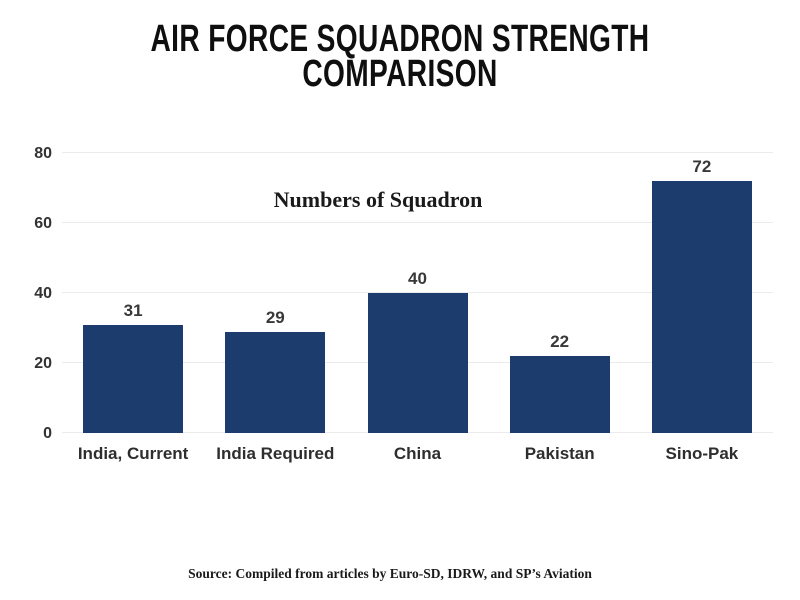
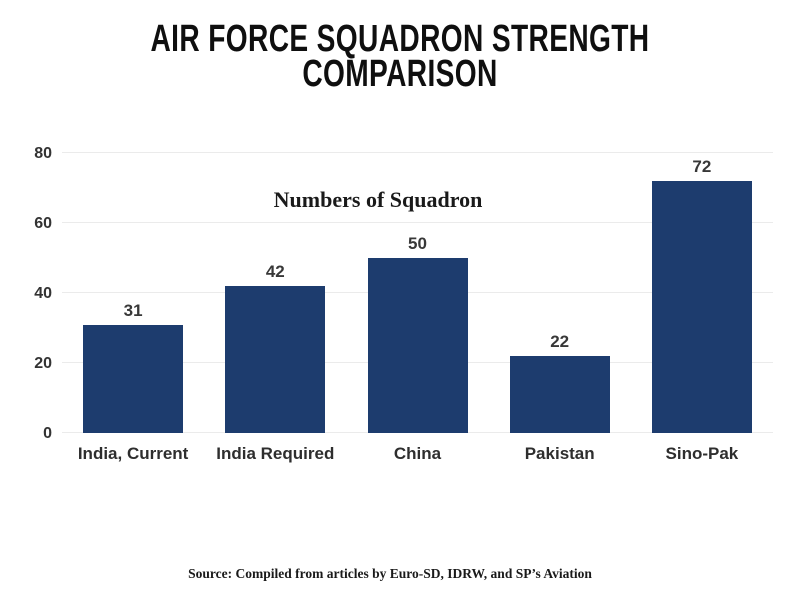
India Required: 29 -> 42
China: 40 -> 50
